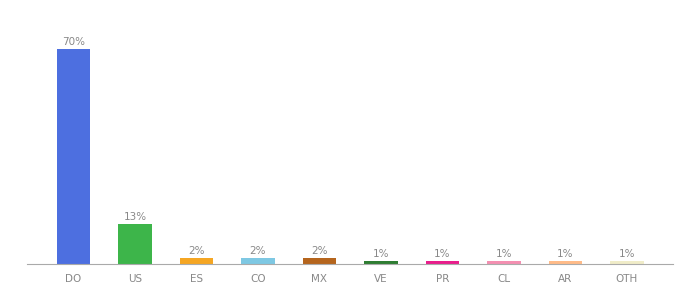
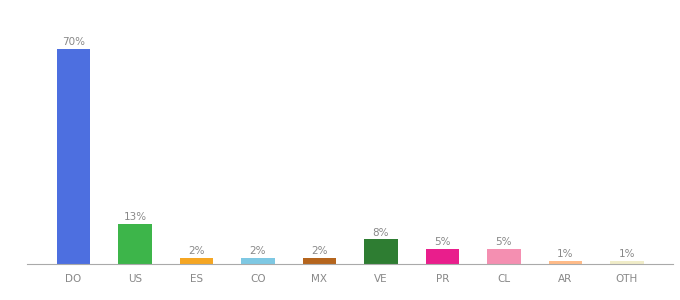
VE: 1% -> 8%
PR: 1% -> 5%
CL: 1% -> 5%
